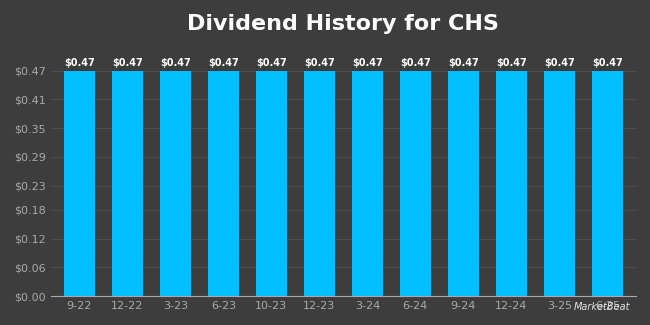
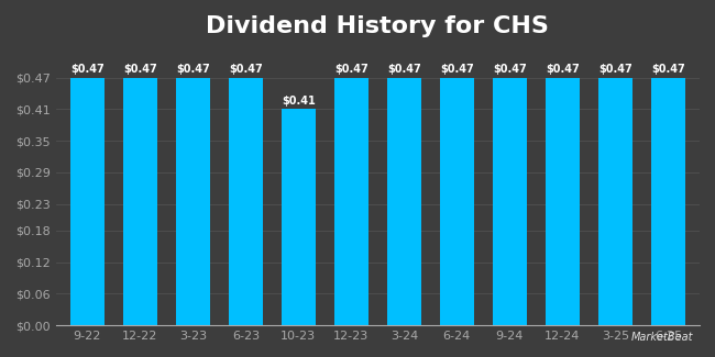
10-23: $0.47 -> $0.41
